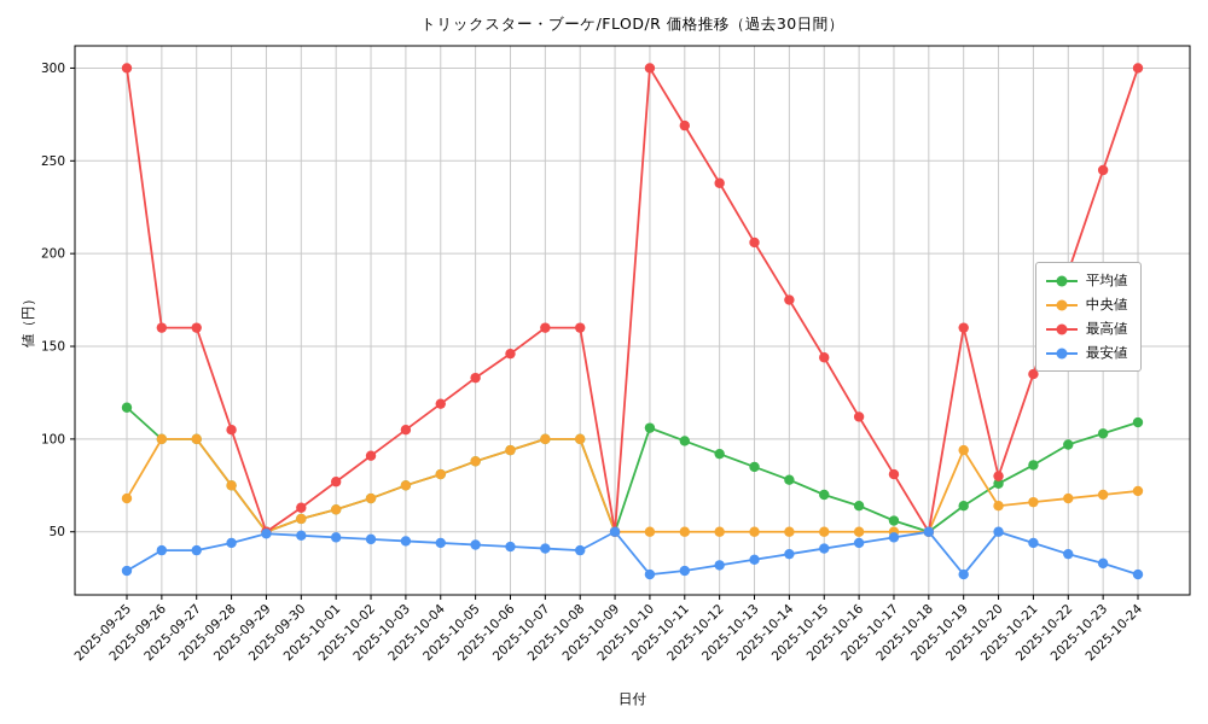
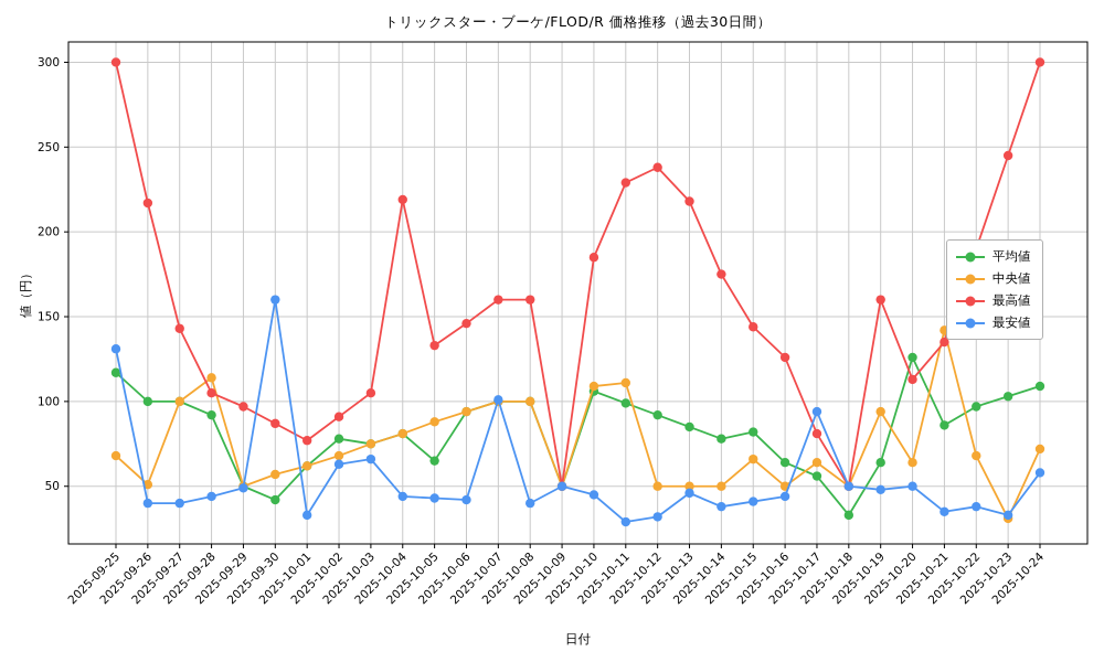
最安値/2025-09-25: 29 -> 131
中央値/2025-09-26: 100 -> 51
最高値/2025-09-26: 160 -> 217
最高値/2025-09-27: 160 -> 143
平均値/2025-09-28: 75 -> 92
中央値/2025-09-28: 75 -> 114
最高値/2025-09-29: 50 -> 97
平均値/2025-09-30: 57 -> 42
最高値/2025-09-30: 63 -> 87
最安値/2025-09-30: 48 -> 160
最安値/2025-10-01: 47 -> 33
平均値/2025-10-02: 68 -> 78
最安値/2025-10-02: 46 -> 63
最安値/2025-10-03: 45 -> 66
最高値/2025-10-04: 119 -> 219
平均値/2025-10-05: 88 -> 65
最安値/2025-10-07: 41 -> 101
中央値/2025-10-10: 50 -> 109
最高値/2025-10-10: 300 -> 185
最安値/2025-10-10: 27 -> 45
中央値/2025-10-11: 50 -> 111
最高値/2025-10-11: 269 -> 229
最高値/2025-10-13: 206 -> 218
最安値/2025-10-13: 35 -> 46
平均値/2025-10-15: 70 -> 82
中央値/2025-10-15: 50 -> 66
最高値/2025-10-16: 112 -> 126
中央値/2025-10-17: 50 -> 64
最安値/2025-10-17: 47 -> 94
平均値/2025-10-18: 50 -> 33
最安値/2025-10-19: 27 -> 48
平均値/2025-10-20: 76 -> 126
最高値/2025-10-20: 80 -> 113
中央値/2025-10-21: 66 -> 142
最安値/2025-10-21: 44 -> 35
中央値/2025-10-23: 70 -> 31
最安値/2025-10-24: 27 -> 58
